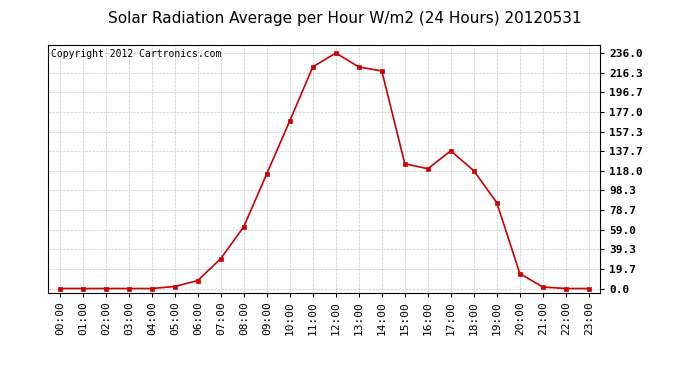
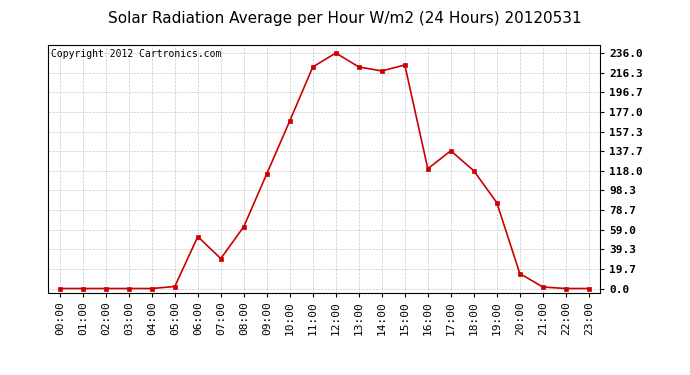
06:00: 8 -> 52
15:00: 125 -> 224
